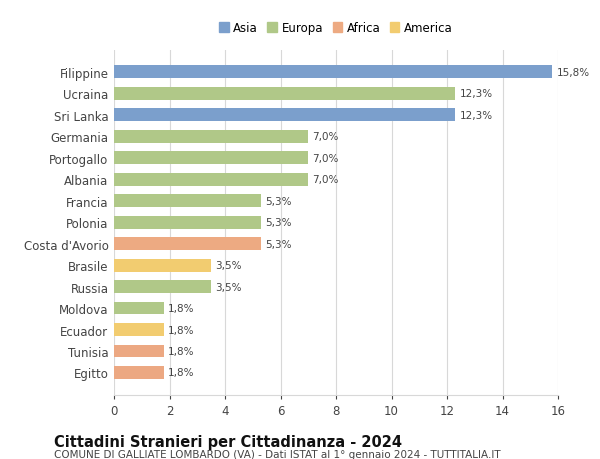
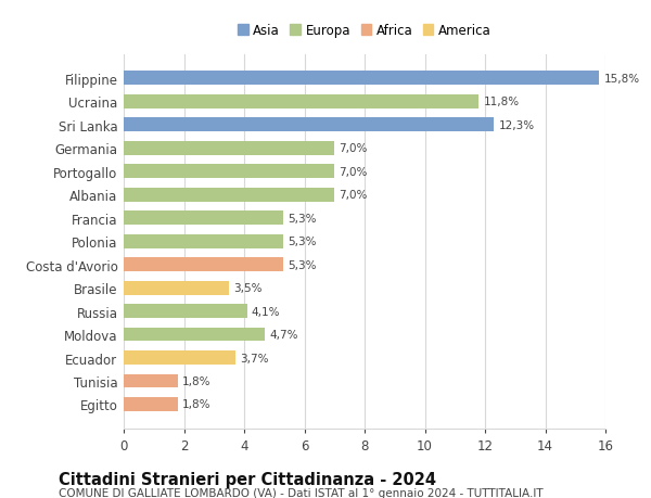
Ucraina: 12,3% -> 11,8%
Russia: 3,5% -> 4,1%
Moldova: 1,8% -> 4,7%
Ecuador: 1,8% -> 3,7%
